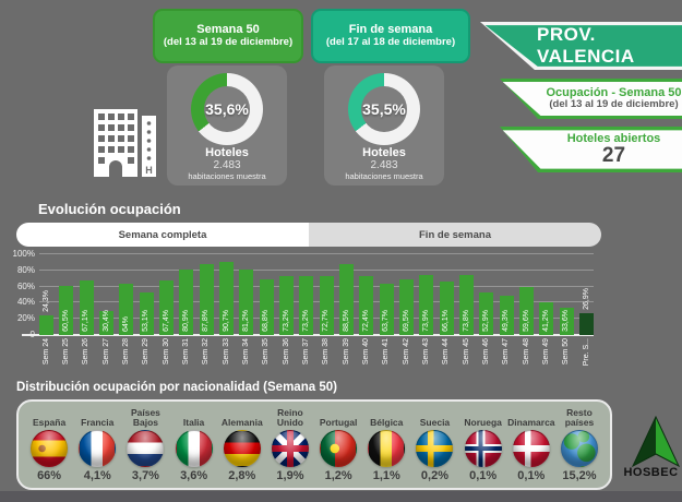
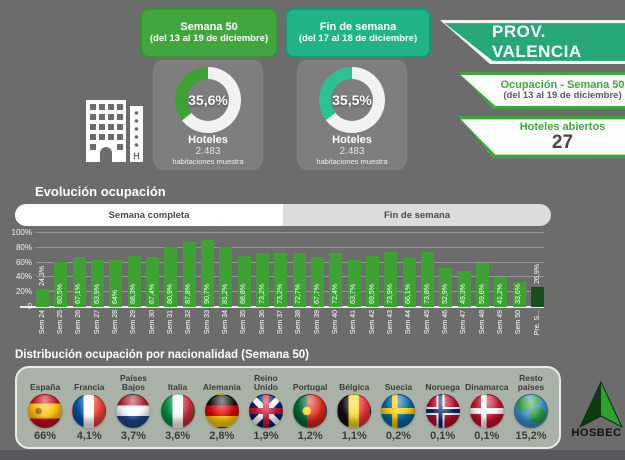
Evolución ocupación/Sem 27: 30,4% -> 63,9%
Evolución ocupación/Sem 29: 53,1% -> 68,3%
Evolución ocupación/Sem 39: 88,5% -> 67,7%
